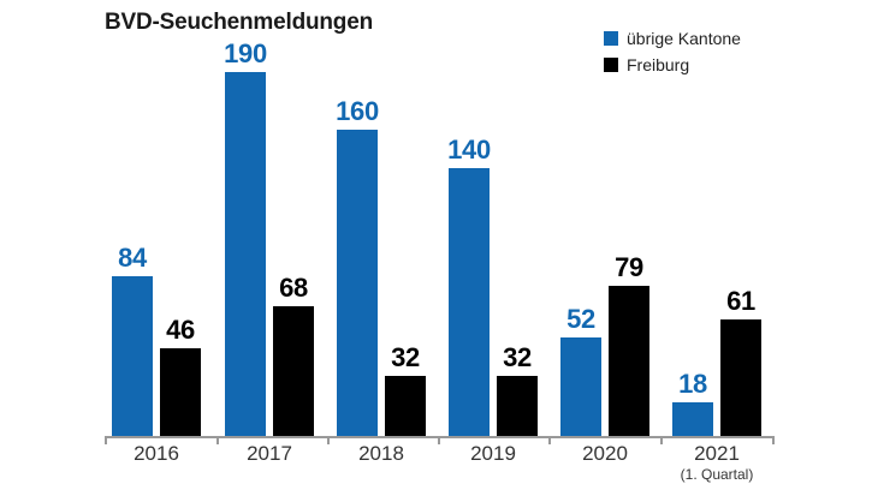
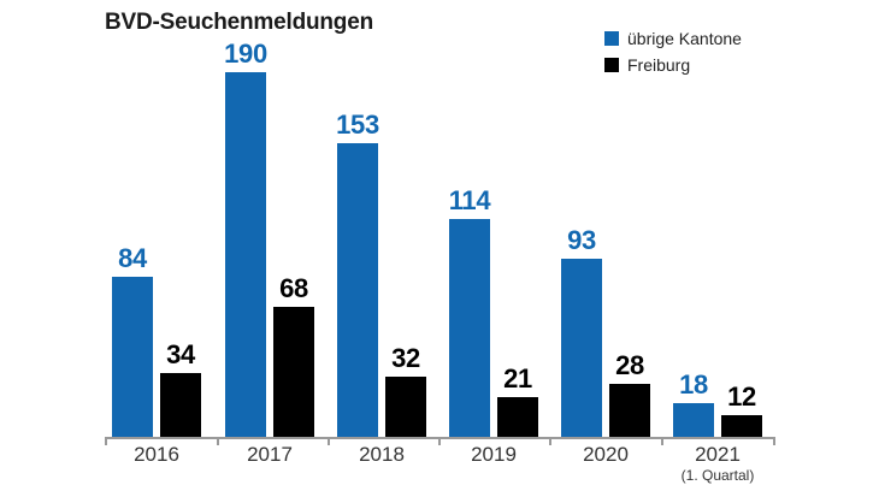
Freiburg/2016: 46 -> 34
übrige Kantone/2018: 160 -> 153
übrige Kantone/2019: 140 -> 114
Freiburg/2019: 32 -> 21
übrige Kantone/2020: 52 -> 93
Freiburg/2020: 79 -> 28
Freiburg/2021: 61 -> 12
